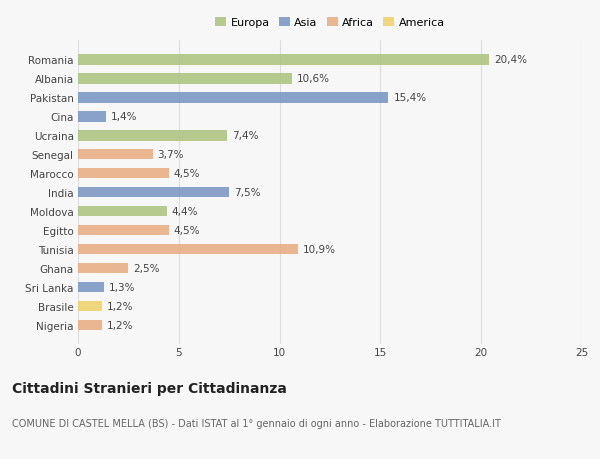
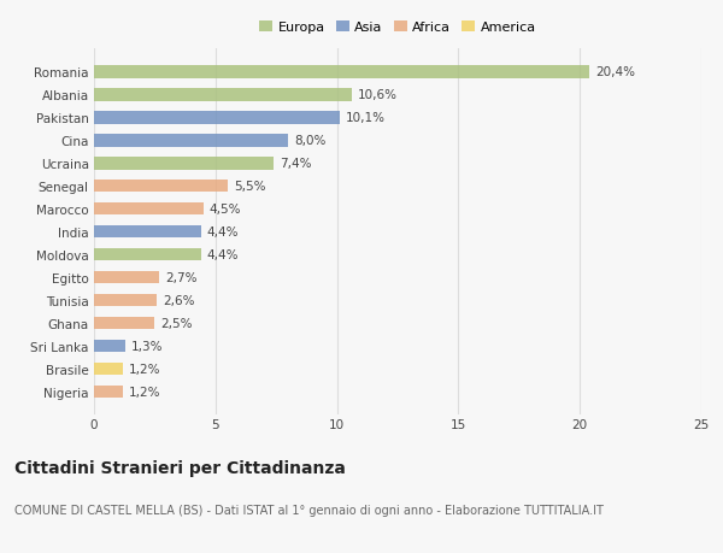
Pakistan: 15,4% -> 10,1%
Cina: 1,4% -> 8,0%
Senegal: 3,7% -> 5,5%
India: 7,5% -> 4,4%
Egitto: 4,5% -> 2,7%
Tunisia: 10,9% -> 2,6%
